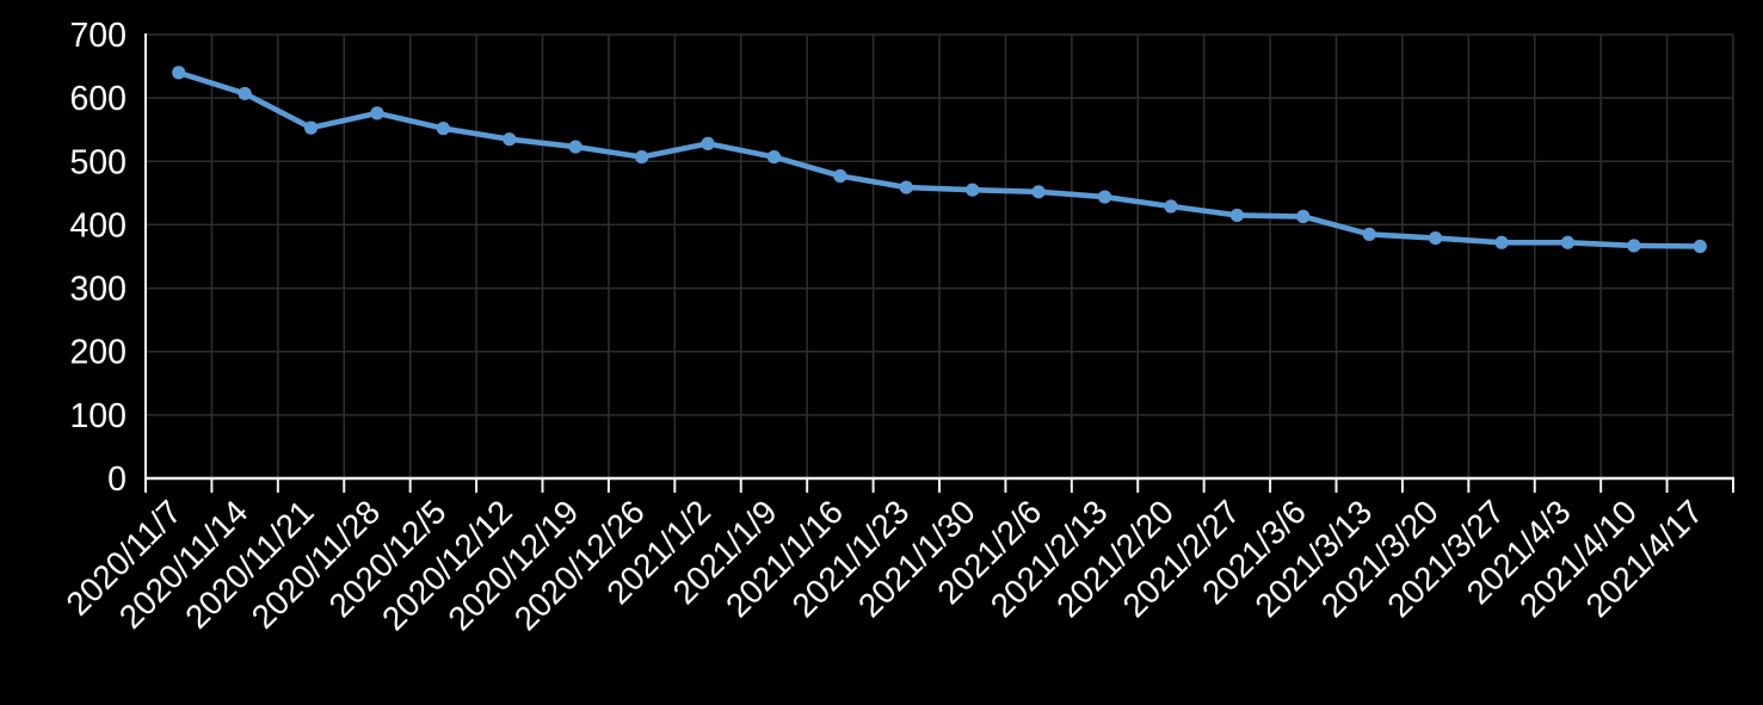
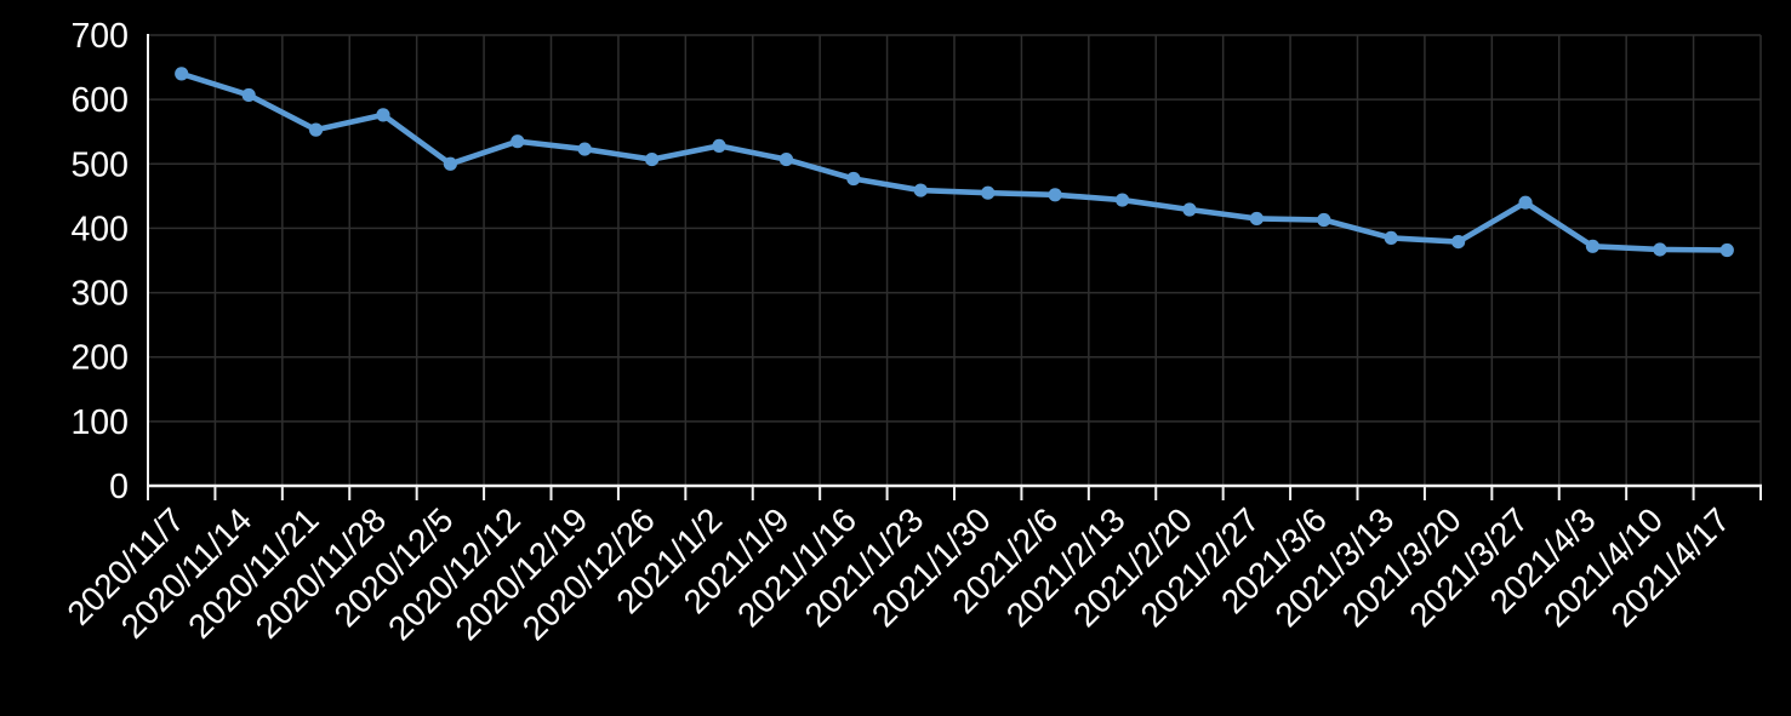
2020/12/5: 550 -> 500
2021/3/27: 370 -> 440
